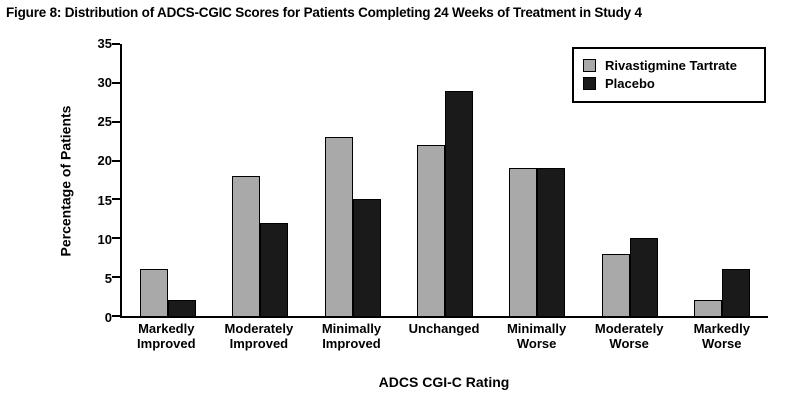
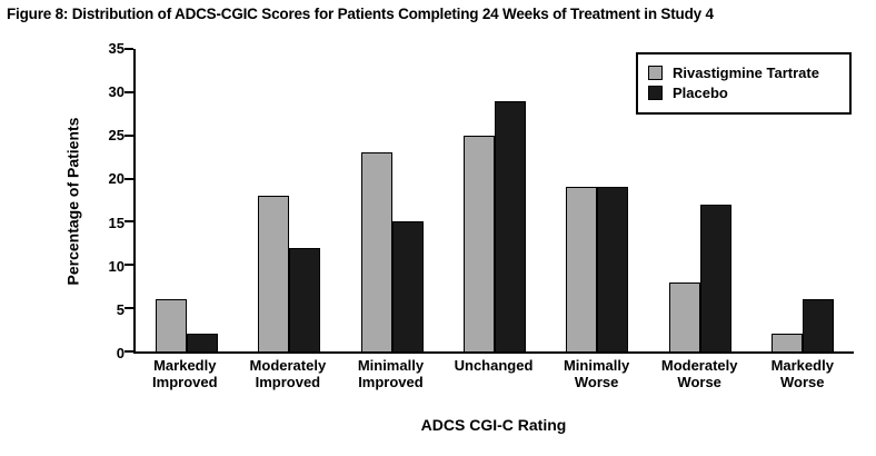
Rivastigmine Tartrate/Unchanged: 22 -> 25
Placebo/Moderately Worse: 10 -> 17
